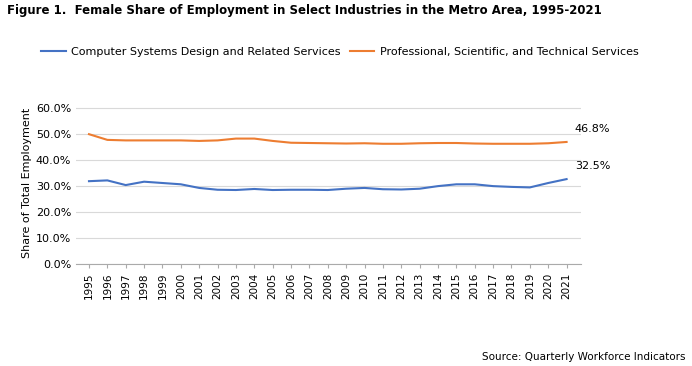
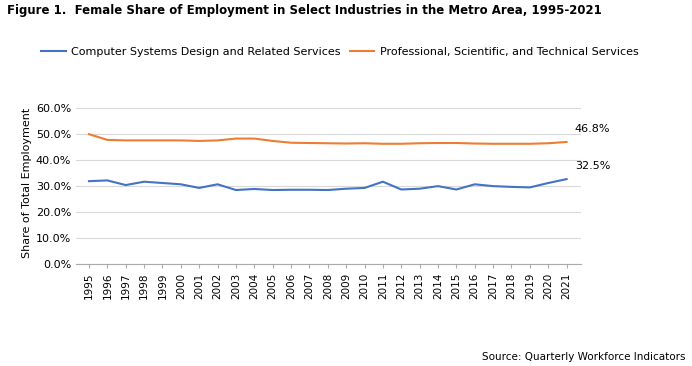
Computer Systems Design and Related Services/2002: 28.4% -> 30.5%
Computer Systems Design and Related Services/2011: 28.6% -> 31.5%
Computer Systems Design and Related Services/2015: 30.5% -> 28.5%
